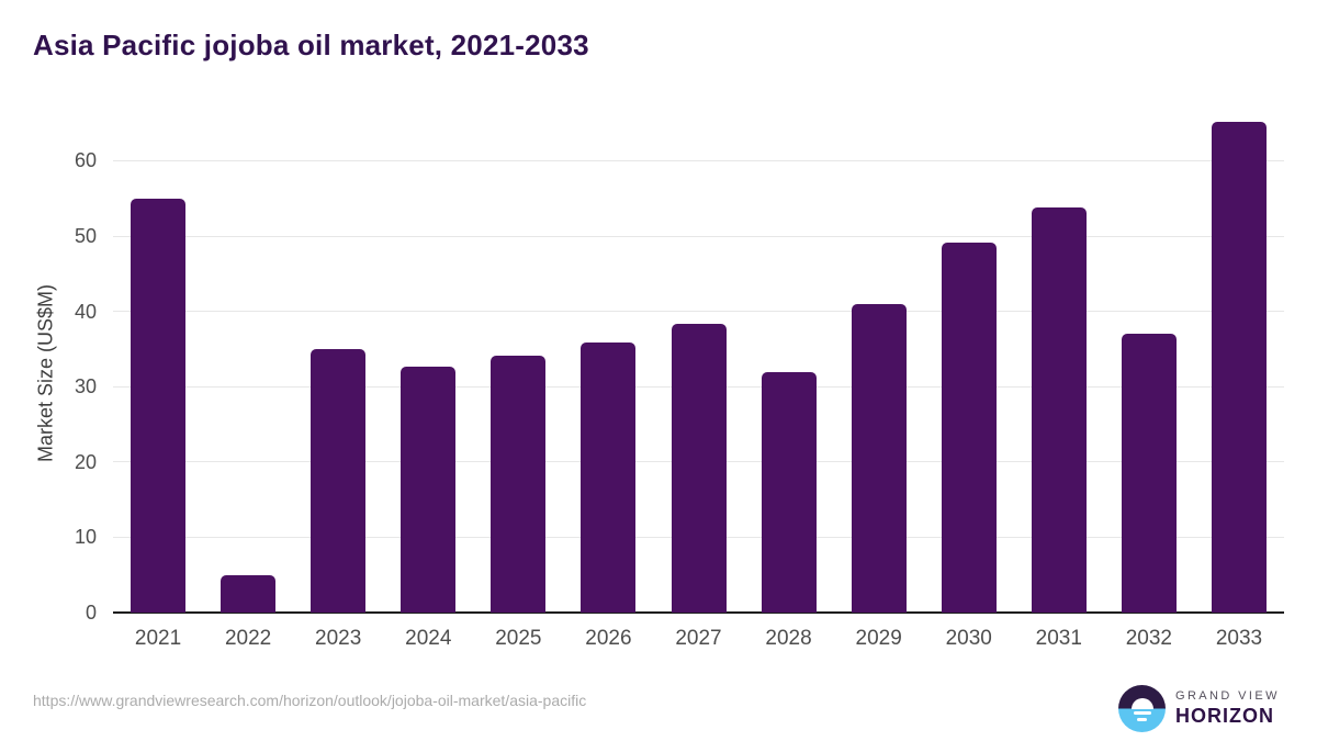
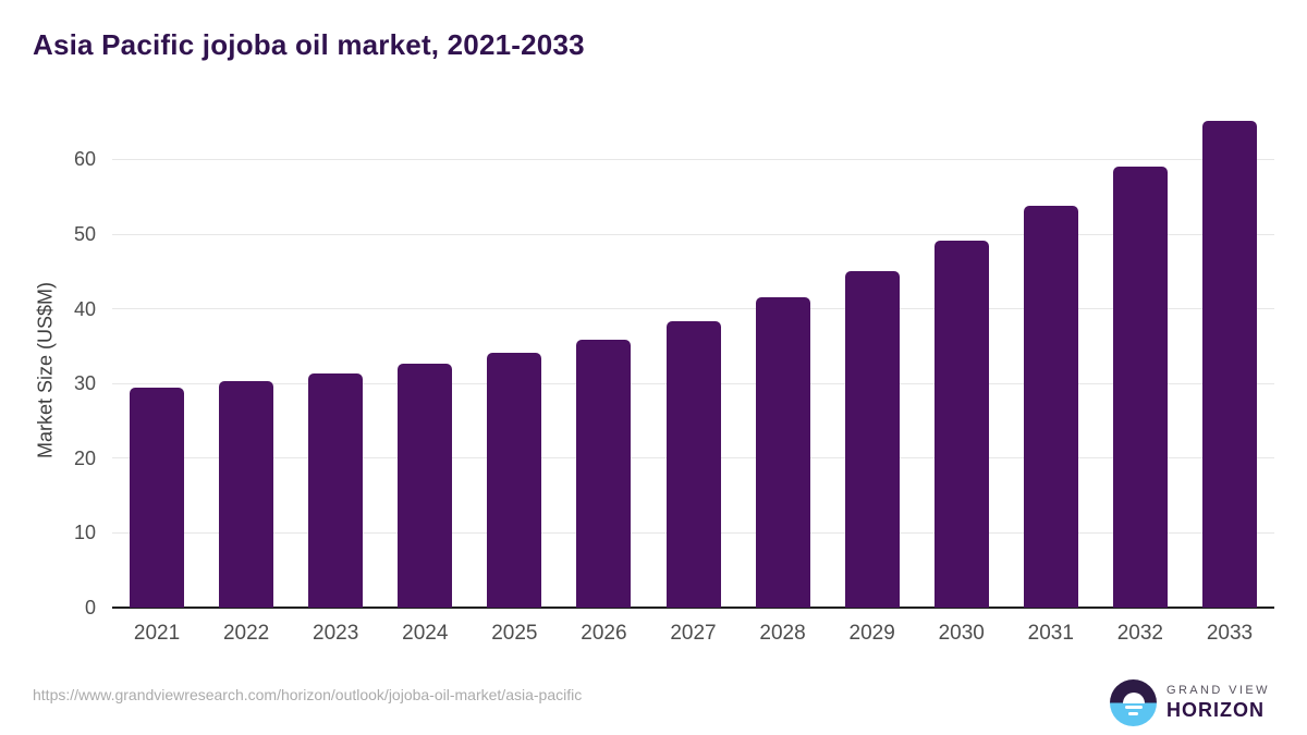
2021: 55 -> 29
2022: 5 -> 30
2023: 35 -> 31
2028: 32 -> 42
2029: 41 -> 45
2032: 37 -> 59
